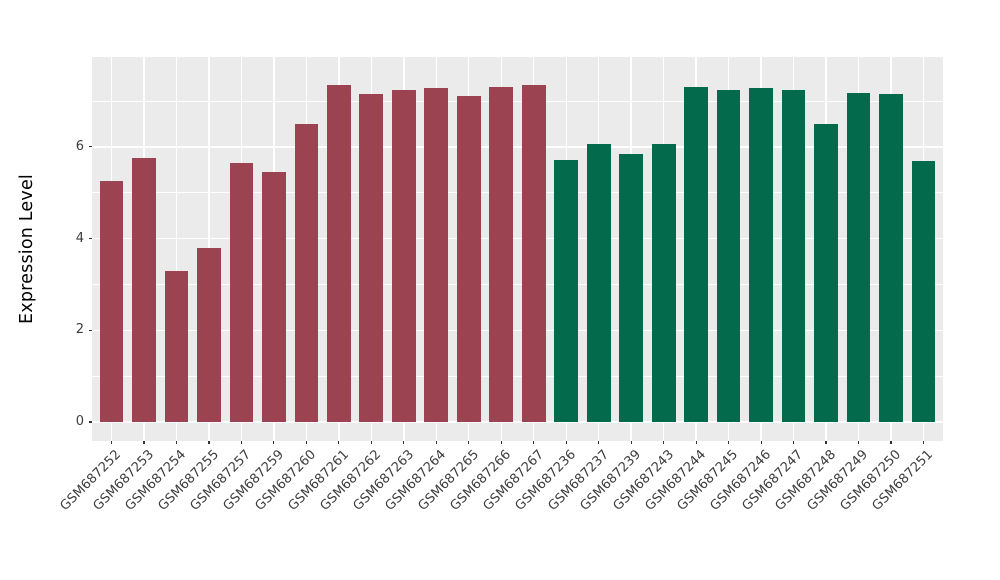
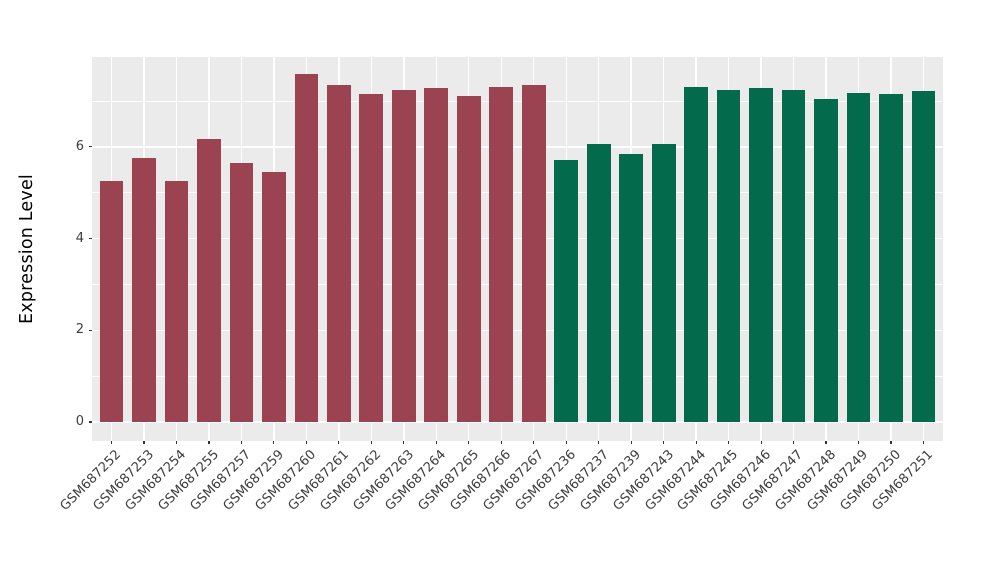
GSM687254: 3.3 -> 5.3
GSM687255: 3.8 -> 6.2
GSM687260: 6.5 -> 7.6
GSM687248: 6.5 -> 7.0
GSM687251: 5.7 -> 7.2
